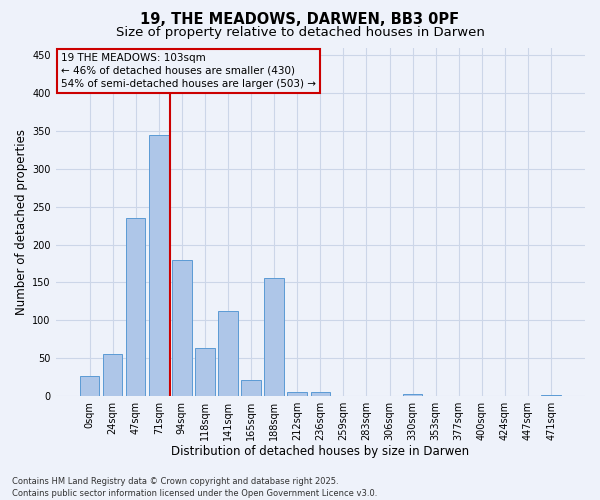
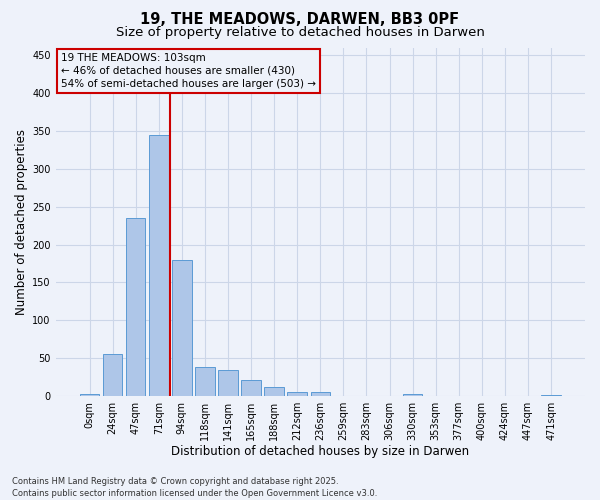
0sqm: 26 -> 3
118sqm: 64 -> 38
141sqm: 112 -> 35
188sqm: 156 -> 12
